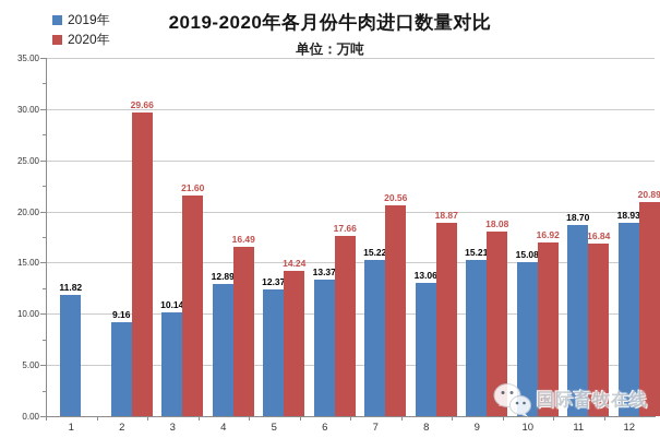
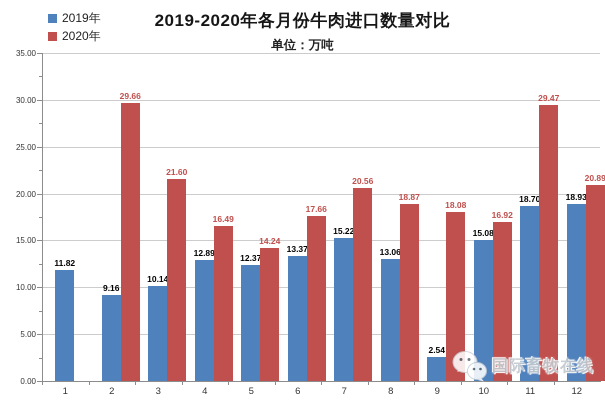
2019年/9: 15.21 -> 2.54
2020年/11: 16.84 -> 29.47
